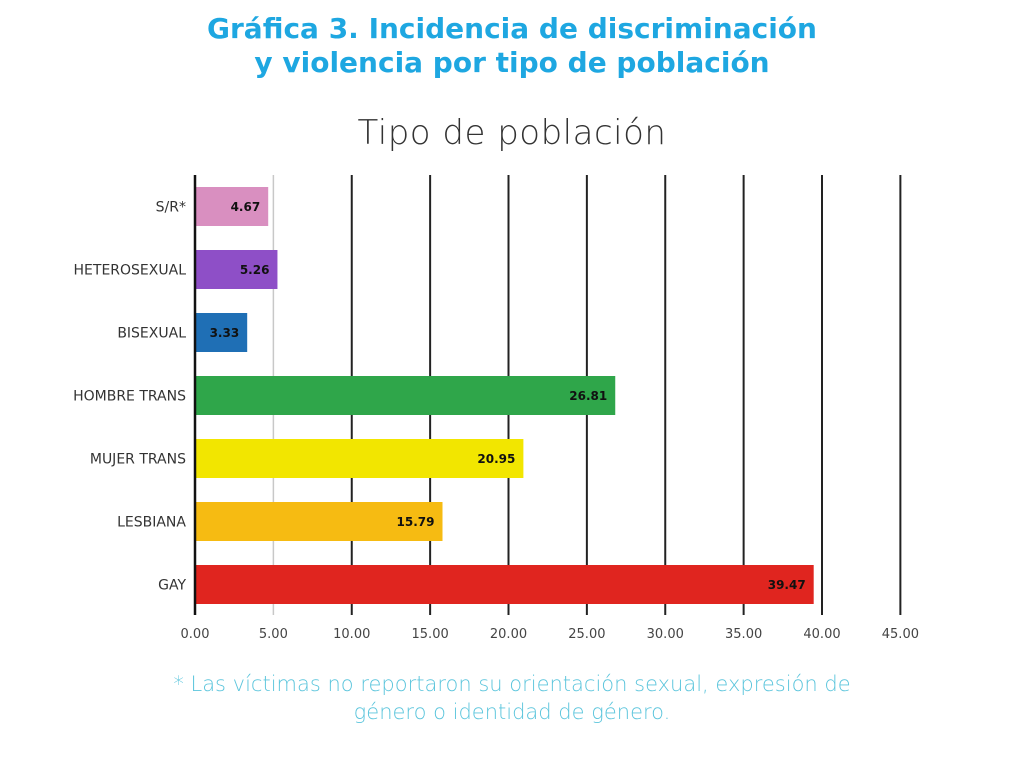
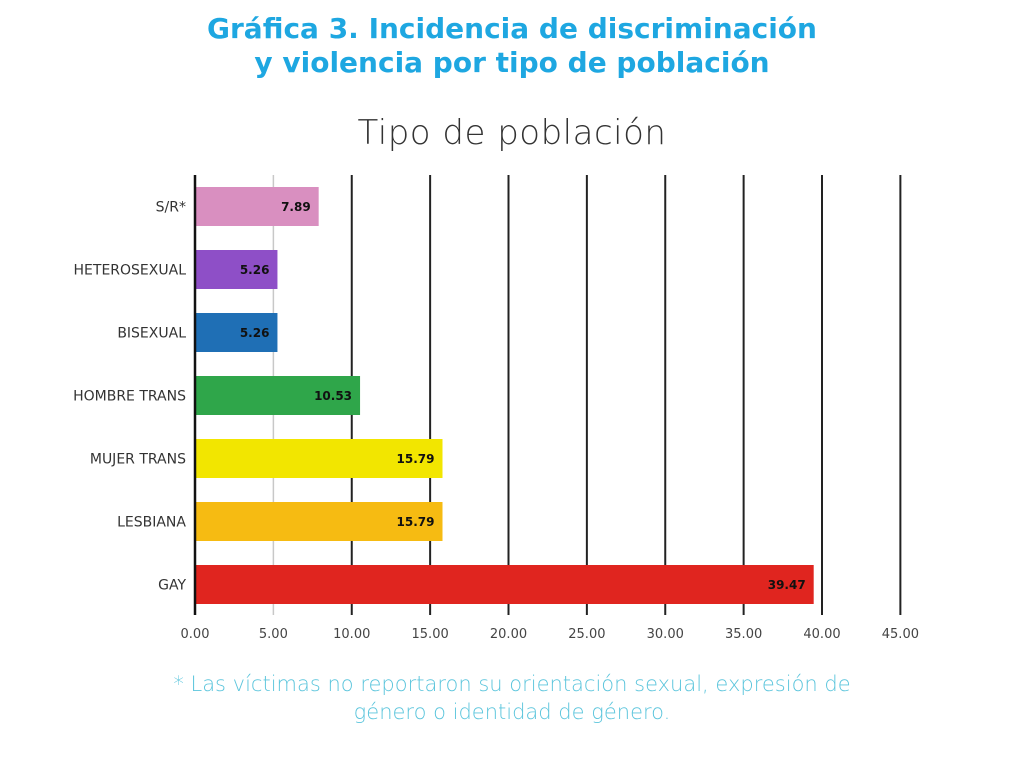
S/R*: 4.67 -> 7.89
BISEXUAL: 3.33 -> 5.26
HOMBRE TRANS: 26.81 -> 10.53
MUJER TRANS: 20.95 -> 15.79
